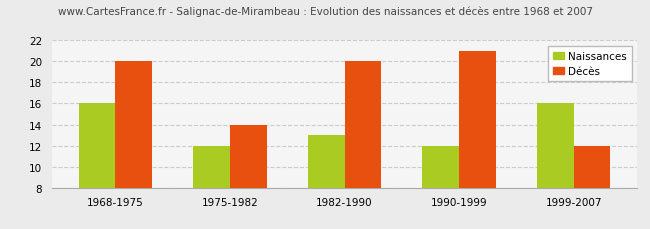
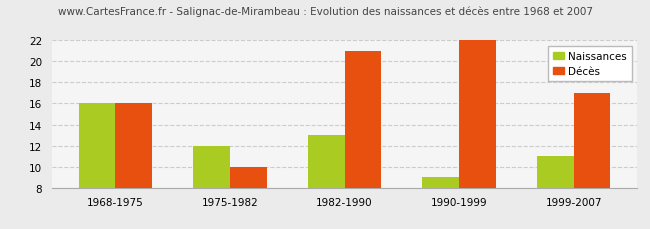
Décès/1968-1975: 20 -> 16
Décès/1975-1982: 14 -> 10
Décès/1982-1990: 20 -> 21
Naissances/1990-1999: 12 -> 9
Décès/1990-1999: 21 -> 22
Naissances/1999-2007: 16 -> 11
Décès/1999-2007: 12 -> 17
